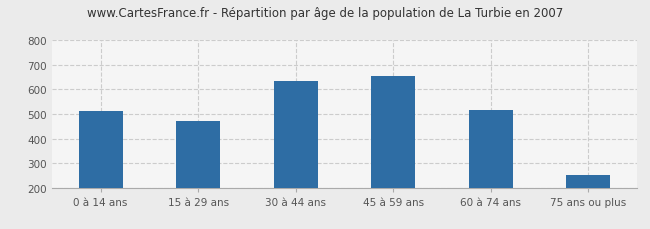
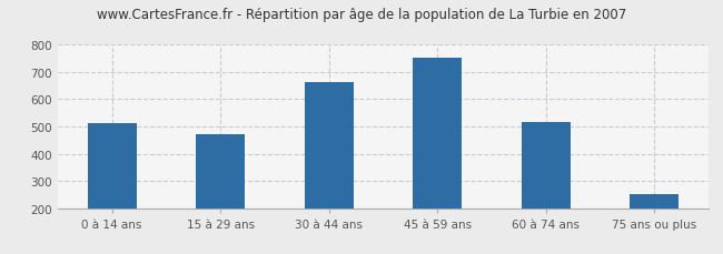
30 à 44 ans: 635 -> 662
45 à 59 ans: 655 -> 754
